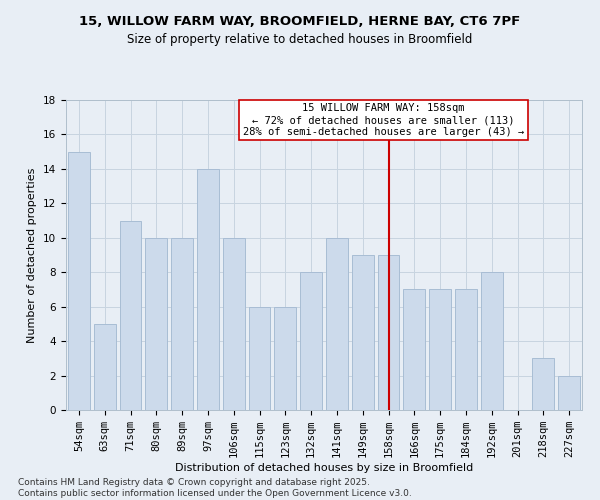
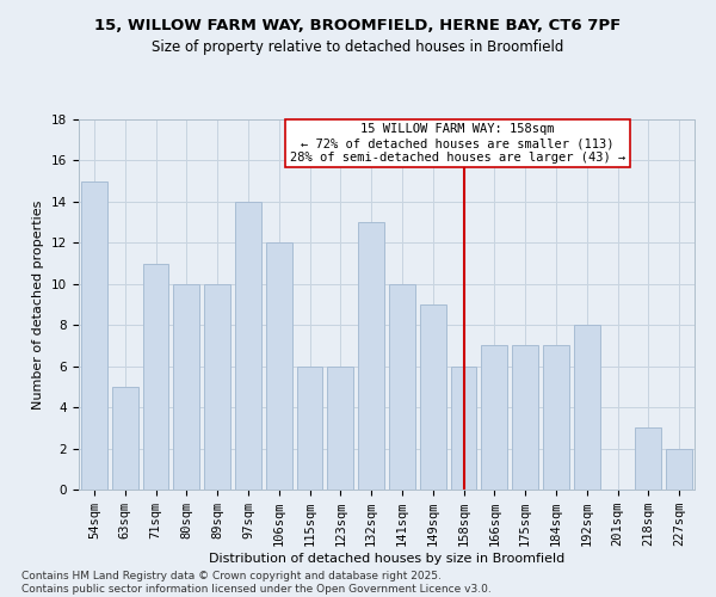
106sqm: 10 -> 12
132sqm: 8 -> 13
158sqm: 9 -> 6
